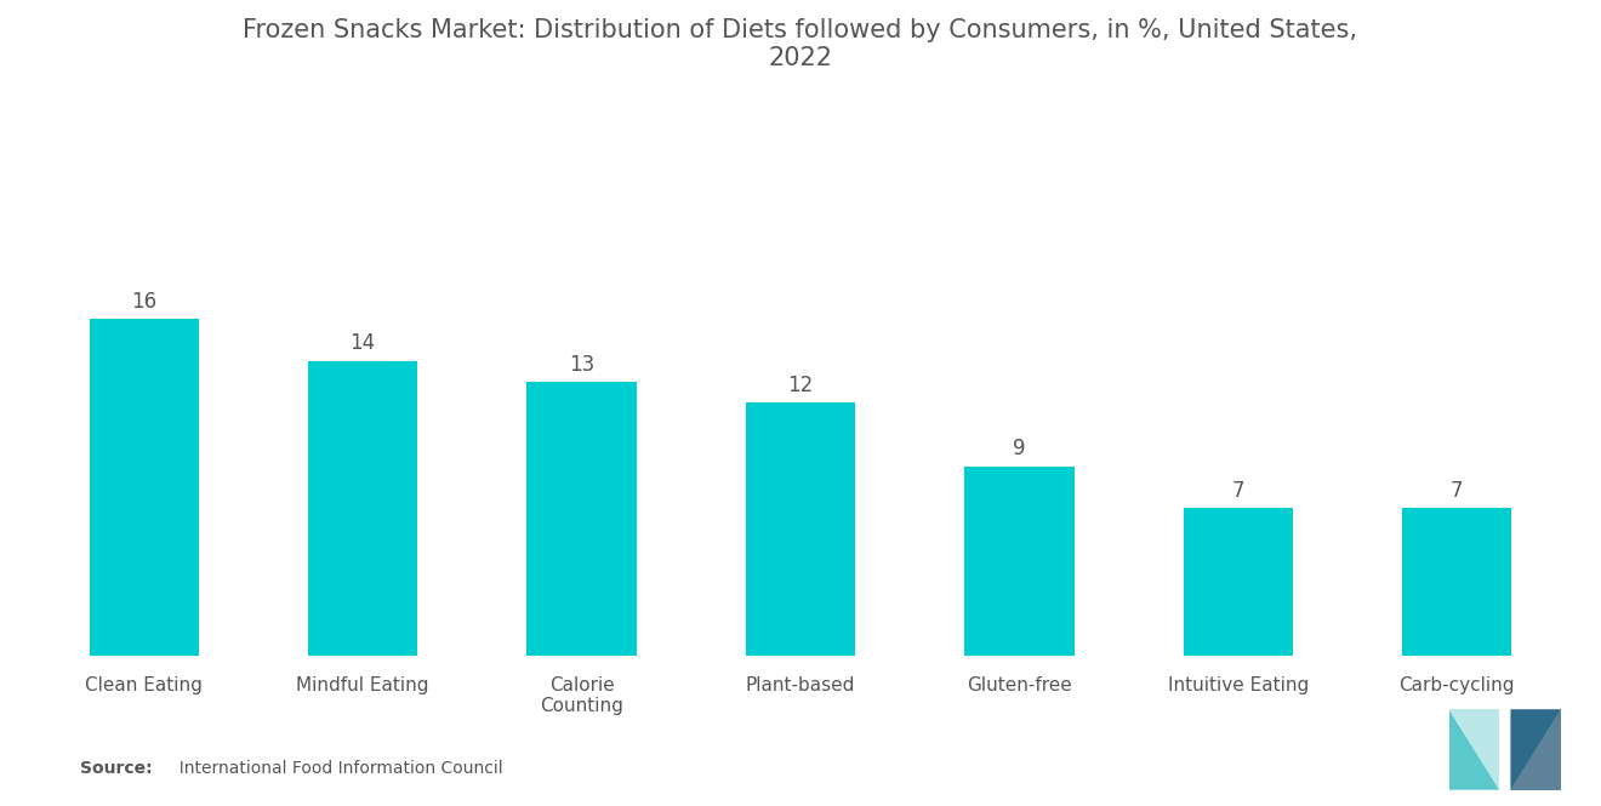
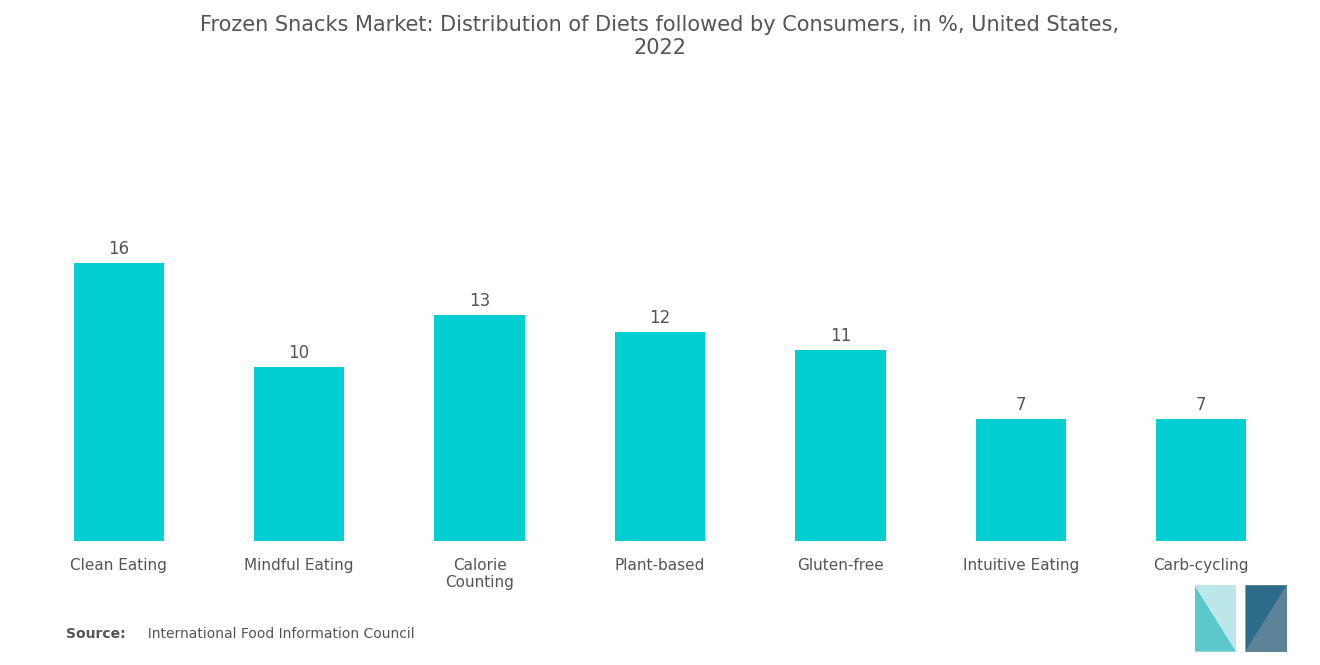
Mindful Eating: 14 -> 10
Gluten-free: 9 -> 11
